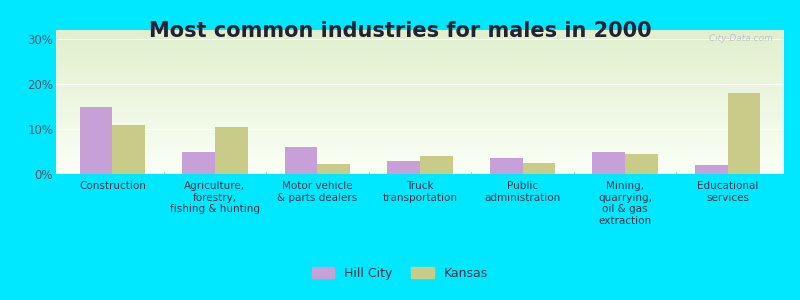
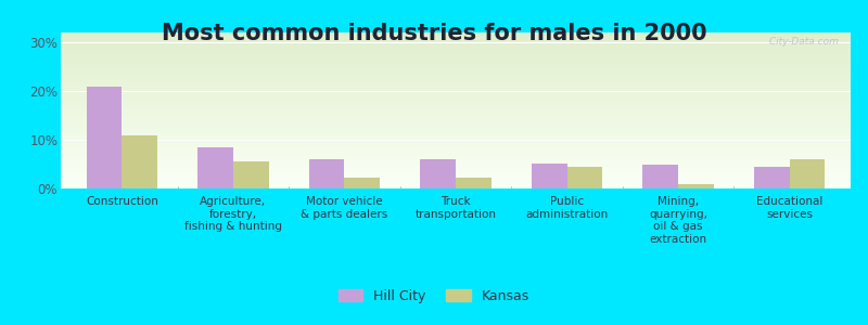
Hill City/Construction: 15.0% -> 21.0%
Hill City/Agriculture, forestry, fishing & hunting: 5.0% -> 8.5%
Kansas/Agriculture, forestry, fishing & hunting: 10.5% -> 5.5%
Hill City/Truck transportation: 3.0% -> 6.0%
Kansas/Truck transportation: 4.0% -> 2.2%
Hill City/Public administration: 3.5% -> 5.2%
Kansas/Public administration: 2.5% -> 4.5%
Kansas/Mining, quarrying, oil & gas extraction: 4.5% -> 1.0%
Hill City/Educational services: 2.0% -> 4.5%
Kansas/Educational services: 18.0% -> 6.0%
